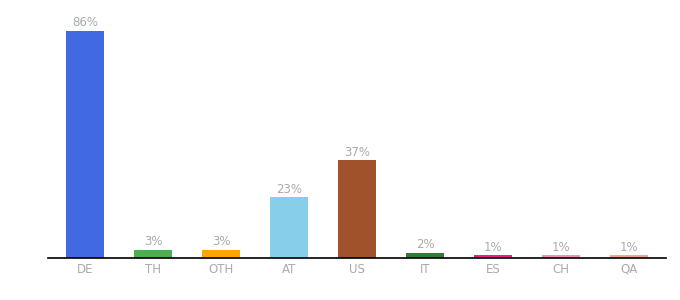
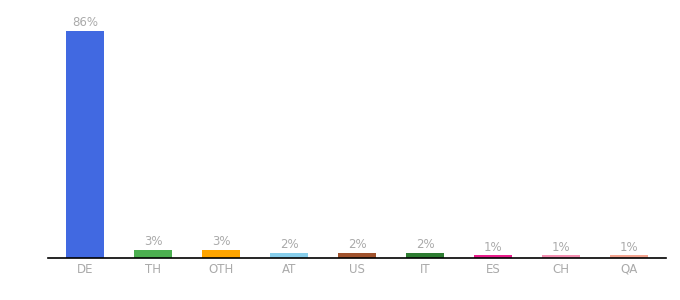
AT: 23% -> 2%
US: 37% -> 2%
